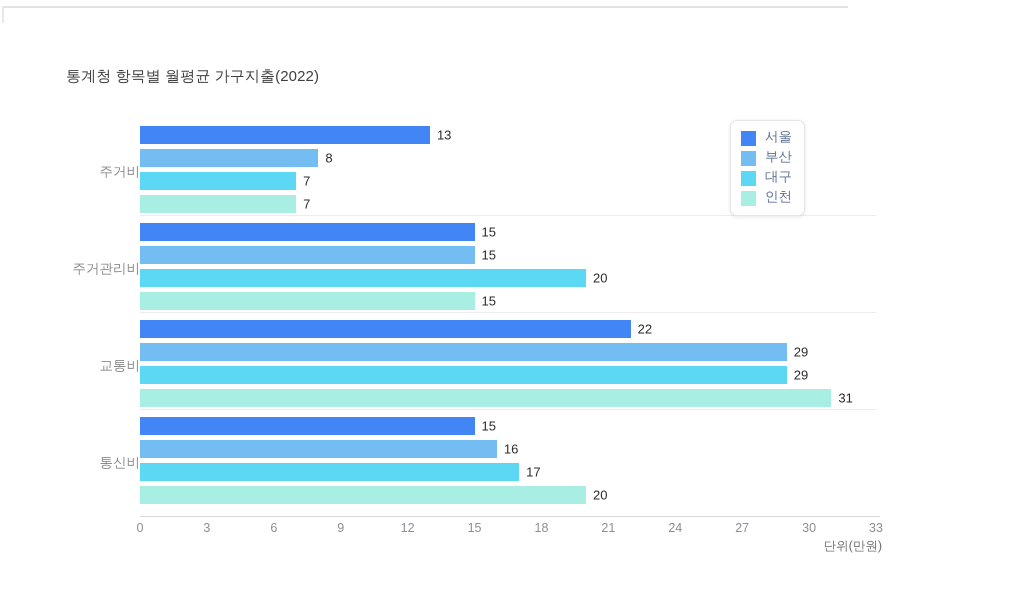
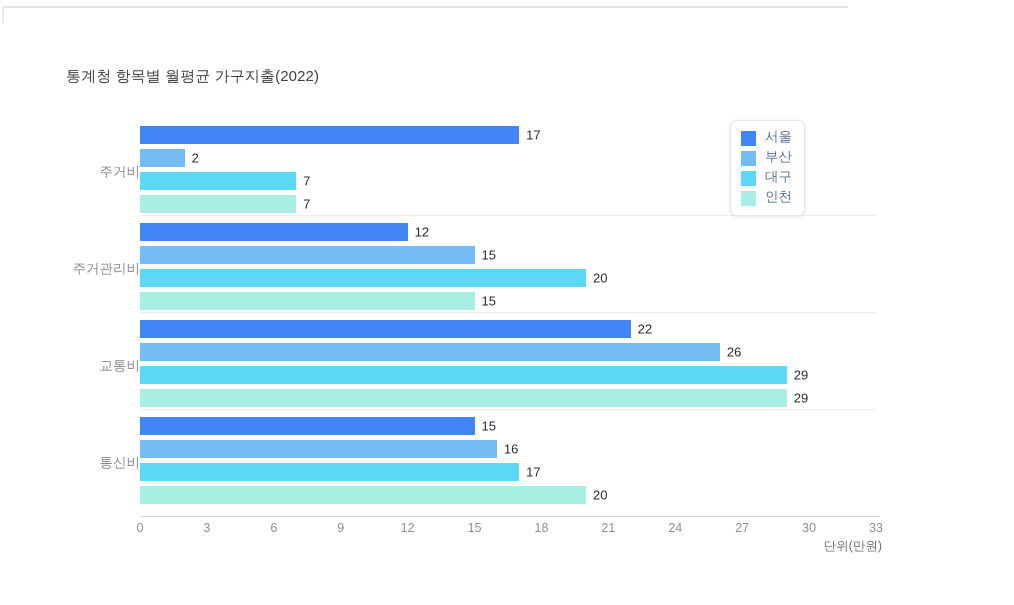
서울/주거비: 13 -> 17
부산/주거비: 8 -> 2
서울/주거관리비: 15 -> 12
부산/교통비: 29 -> 26
인천/교통비: 31 -> 29
